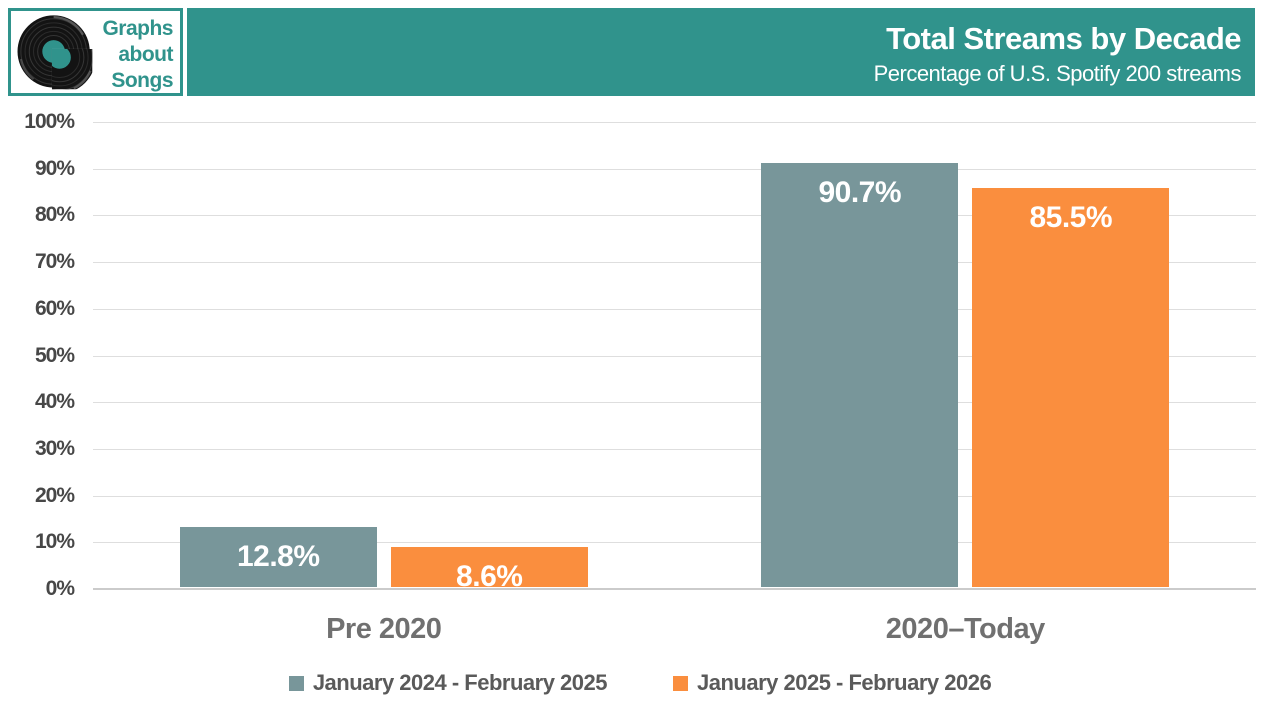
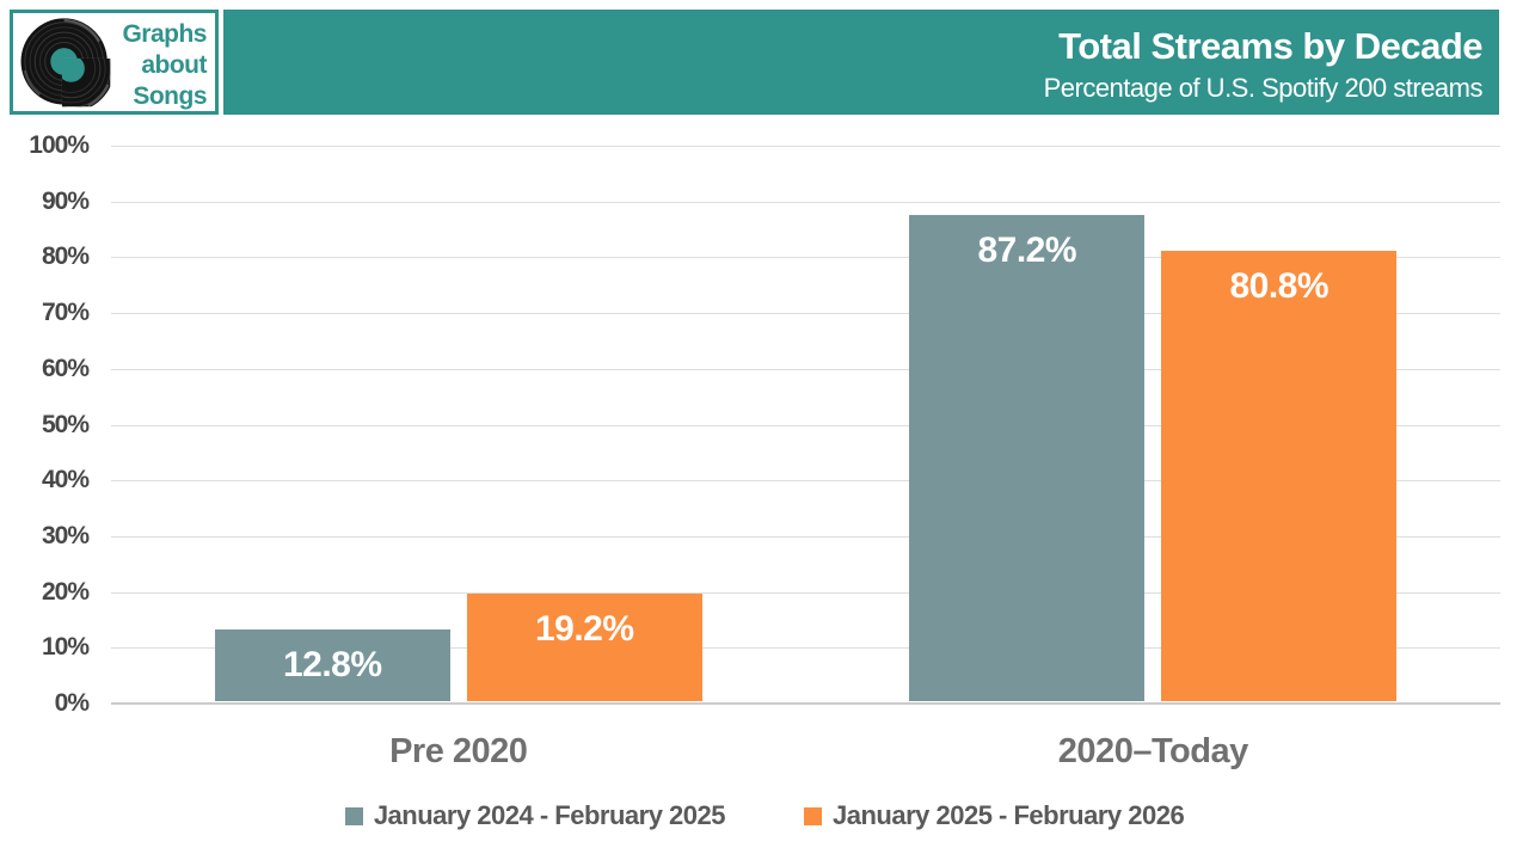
January 2025 - February 2026/Pre 2020: 8.6% -> 19.2%
January 2024 - February 2025/2020–Today: 90.7% -> 87.2%
January 2025 - February 2026/2020–Today: 85.5% -> 80.8%
